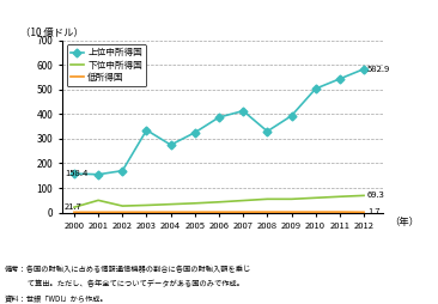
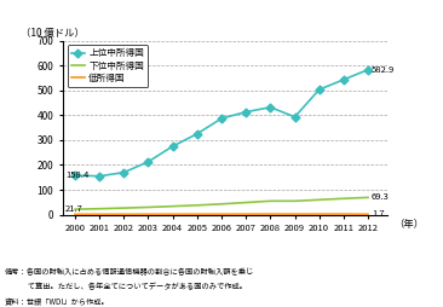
下位中所得国/2001: 50 -> 24
上位中所得国/2003: 335 -> 213
上位中所得国/2008: 330 -> 432
